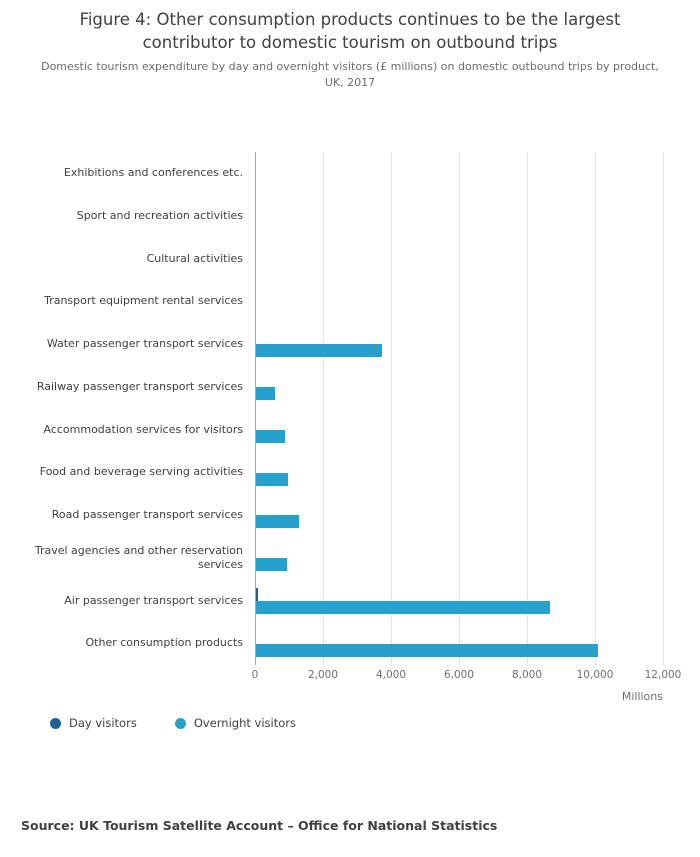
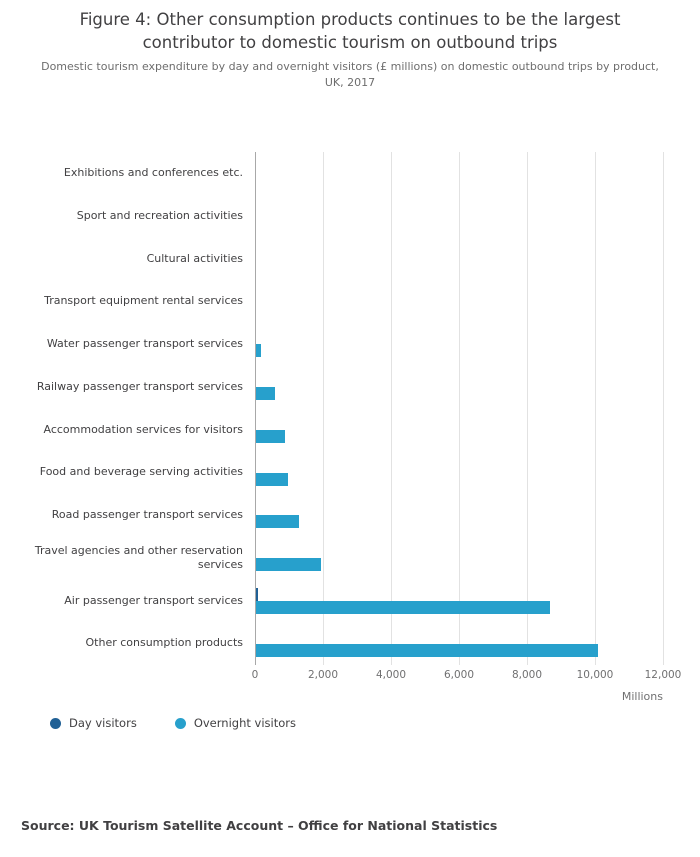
Overnight visitors/Water passenger transport services: 3700 -> 200
Overnight visitors/Travel agencies and other reservation services: 900 -> 1900
